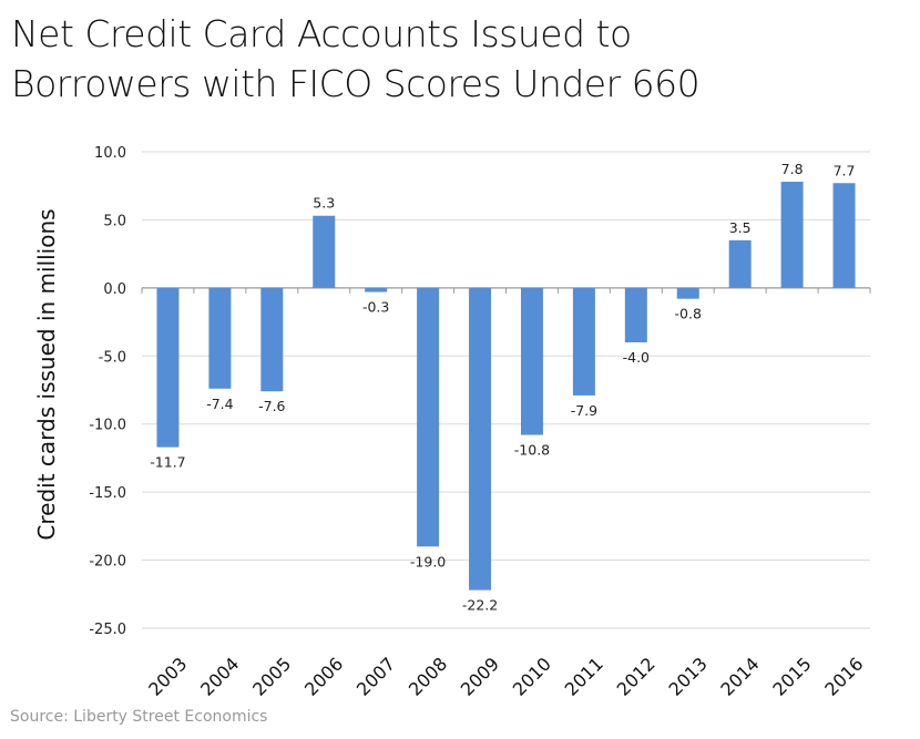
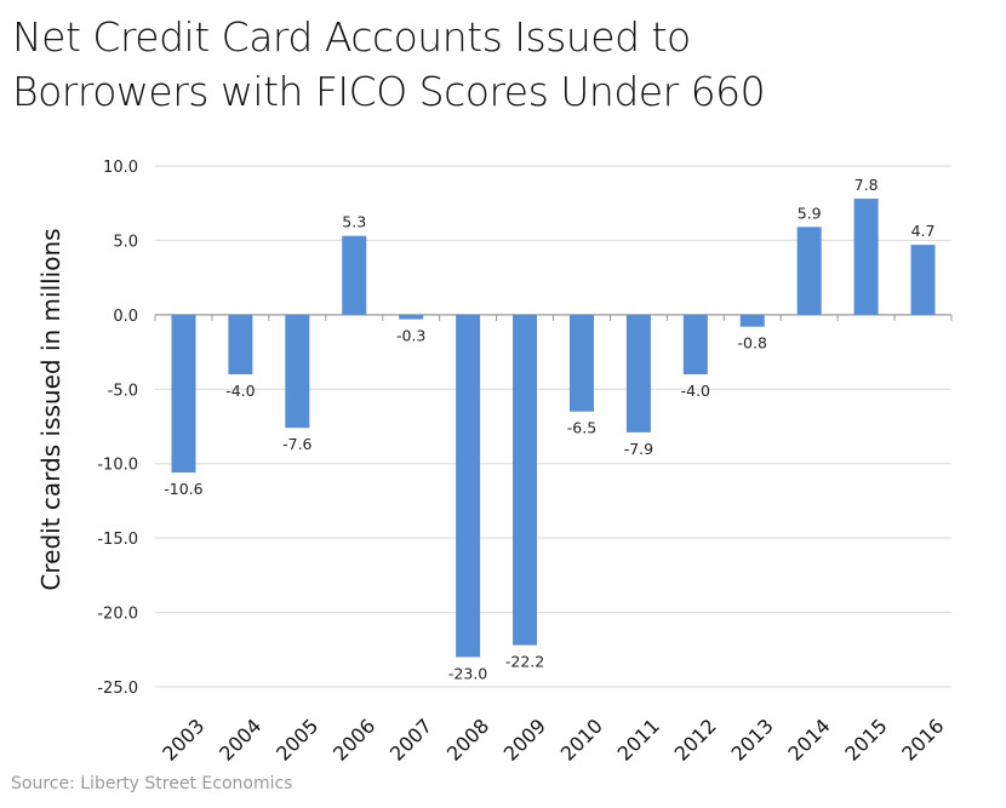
2003: -11.7 -> -10.6
2004: -7.4 -> -4.0
2008: -19.0 -> -23.0
2010: -10.8 -> -6.5
2014: 3.5 -> 5.9
2016: 7.7 -> 4.7
